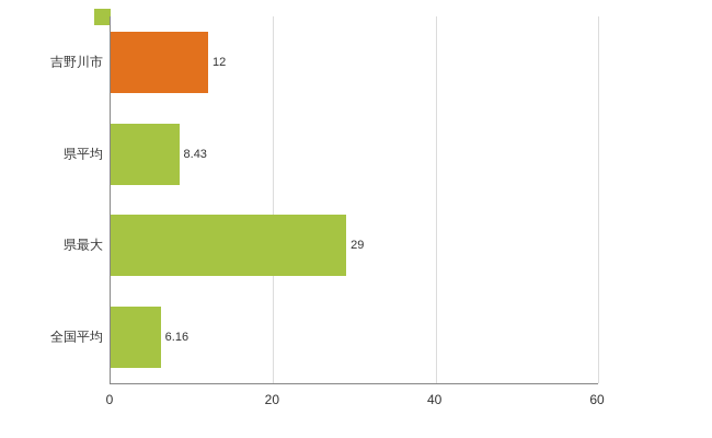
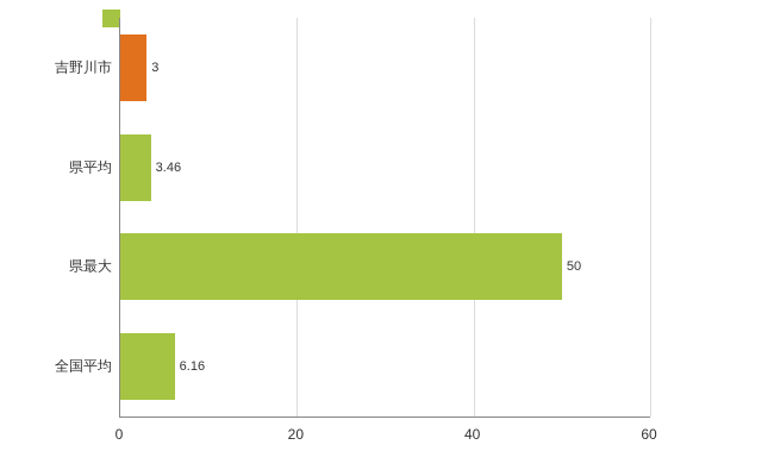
吉野川市: 12 -> 3
県平均: 8.43 -> 3.46
県最大: 29 -> 50
